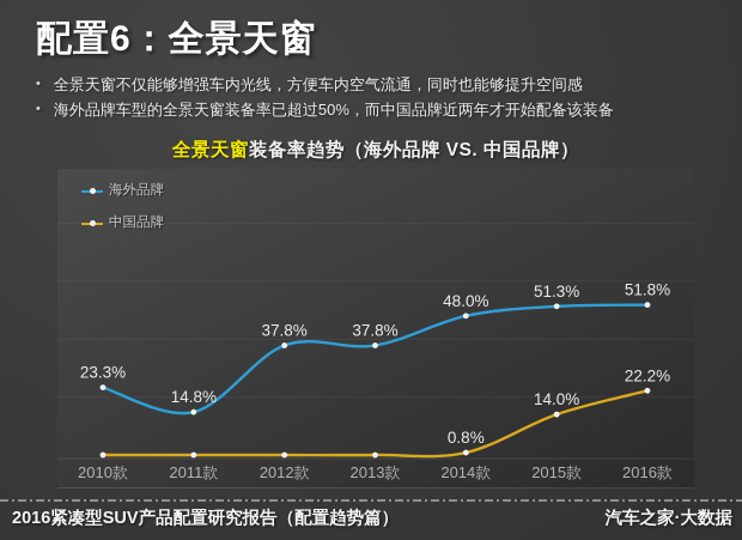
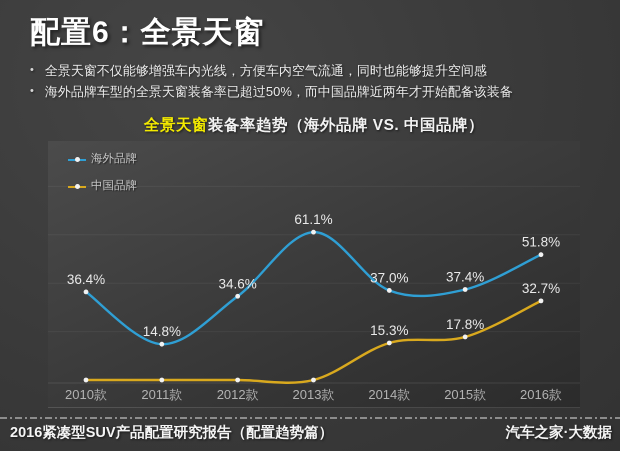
海外品牌/2010款: 23.3% -> 36.4%
海外品牌/2012款: 37.8% -> 34.6%
海外品牌/2013款: 37.8% -> 61.1%
海外品牌/2014款: 48.0% -> 37.0%
中国品牌/2014款: 0.8% -> 15.3%
海外品牌/2015款: 51.3% -> 37.4%
中国品牌/2015款: 14.0% -> 17.8%
中国品牌/2016款: 22.2% -> 32.7%
